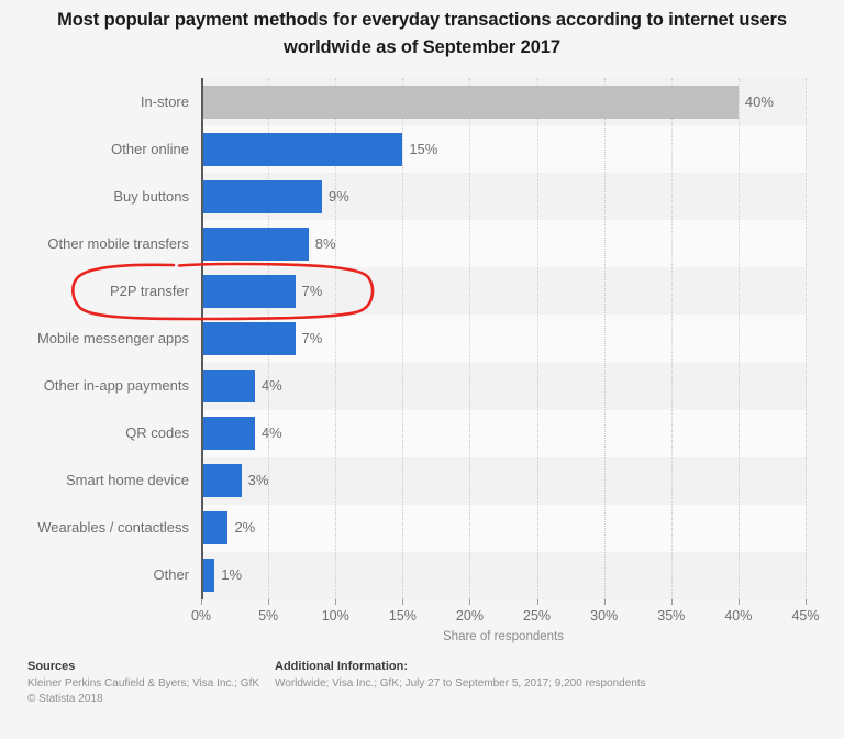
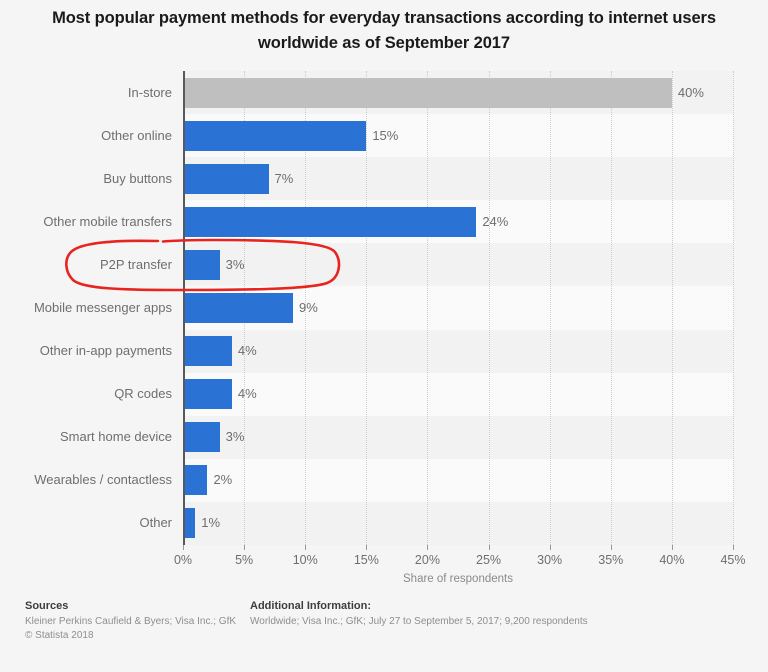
Buy buttons: 9% -> 7%
Other mobile transfers: 8% -> 24%
P2P transfer: 7% -> 3%
Mobile messenger apps: 7% -> 9%
